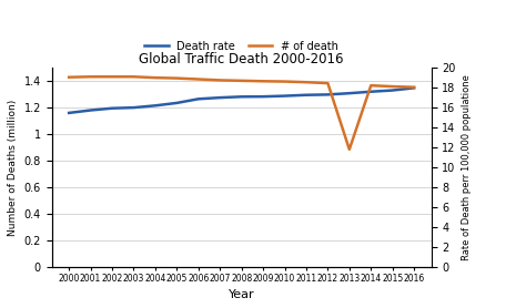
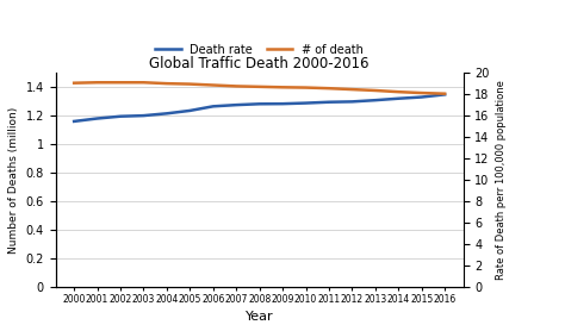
# of death/2013: 11.8 -> 18.4
